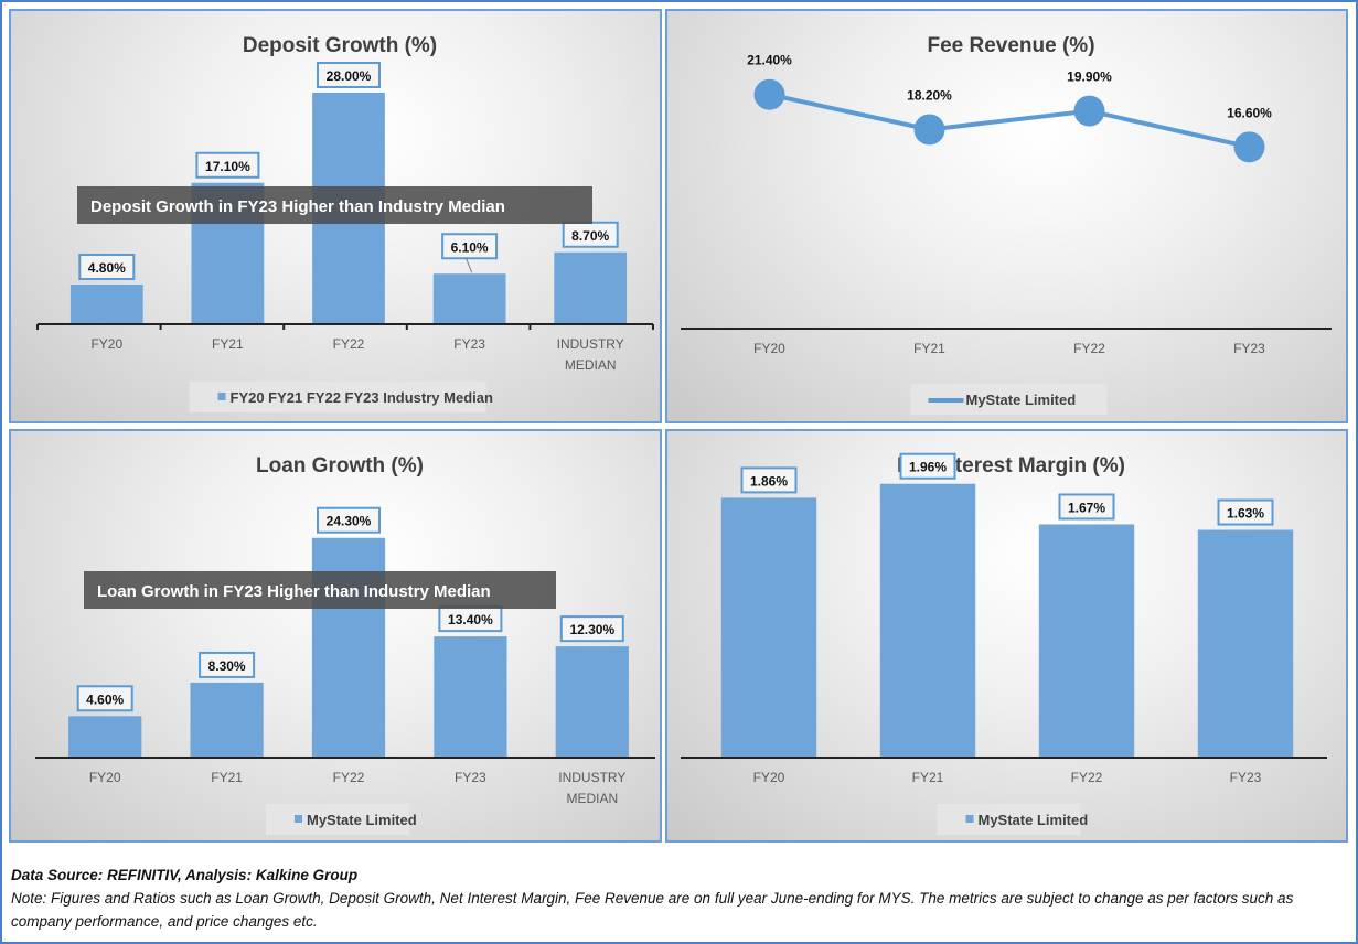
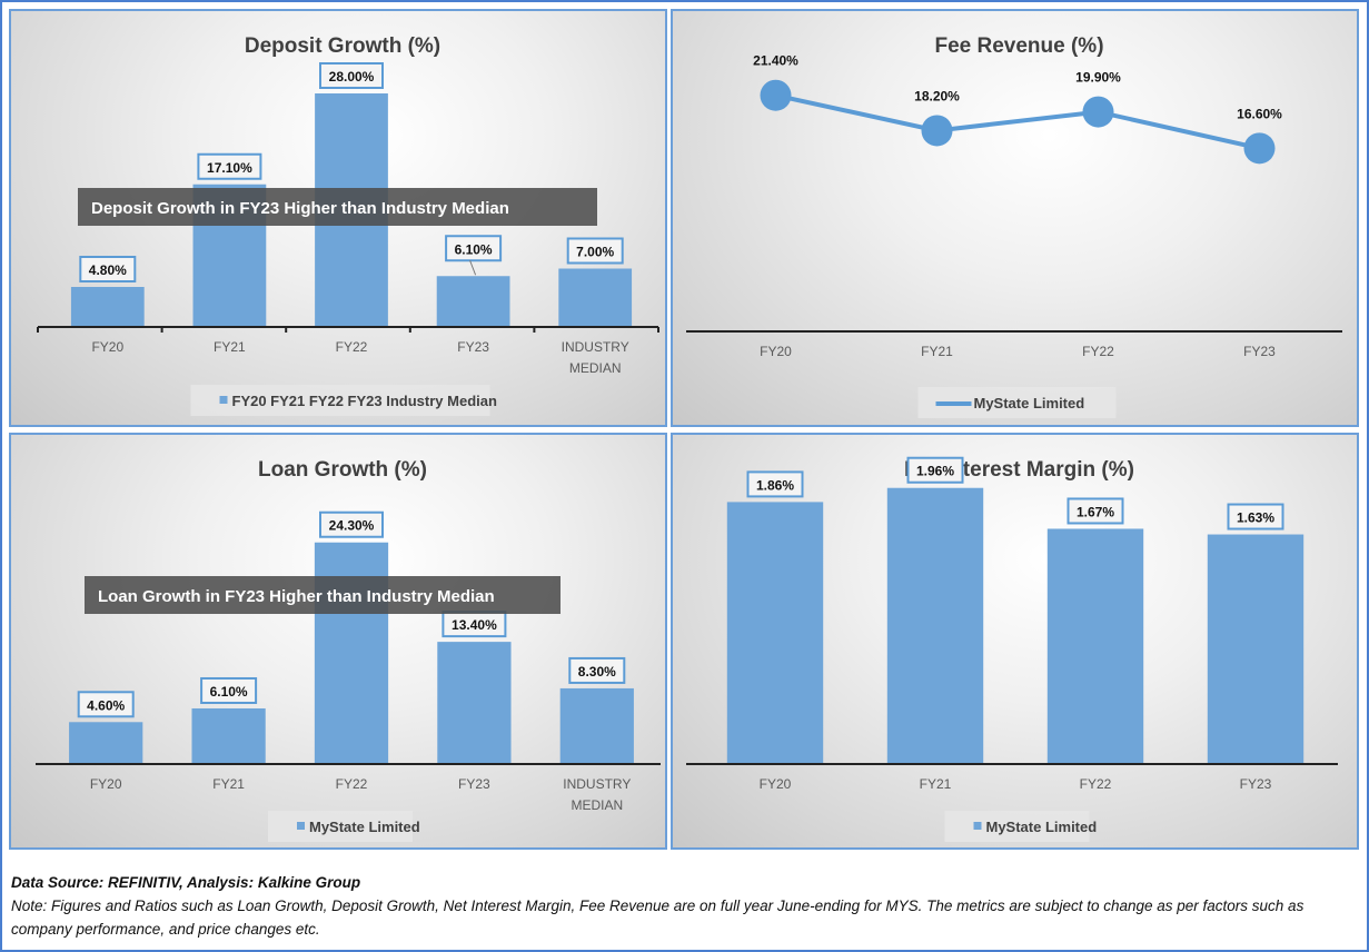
Deposit Growth (%)/INDUSTRY MEDIAN: 8.70% -> 7.00%
Loan Growth (%)/FY21: 8.30% -> 6.10%
Loan Growth (%)/INDUSTRY MEDIAN: 12.30% -> 8.30%
